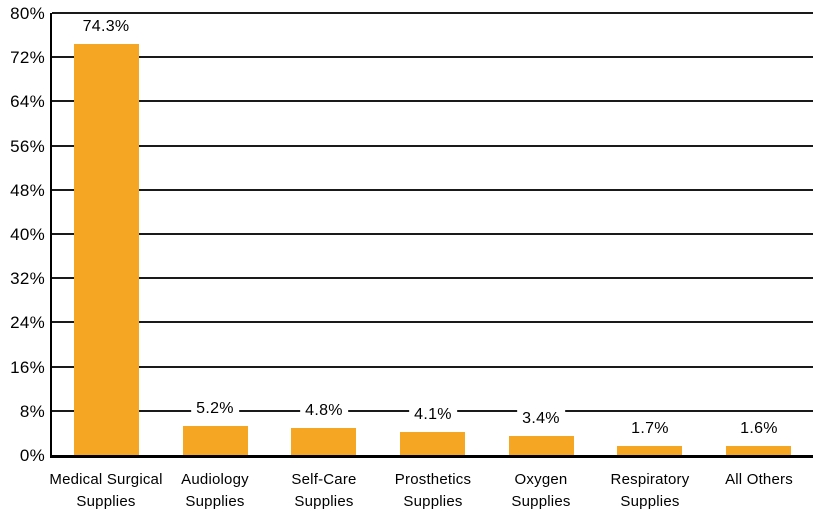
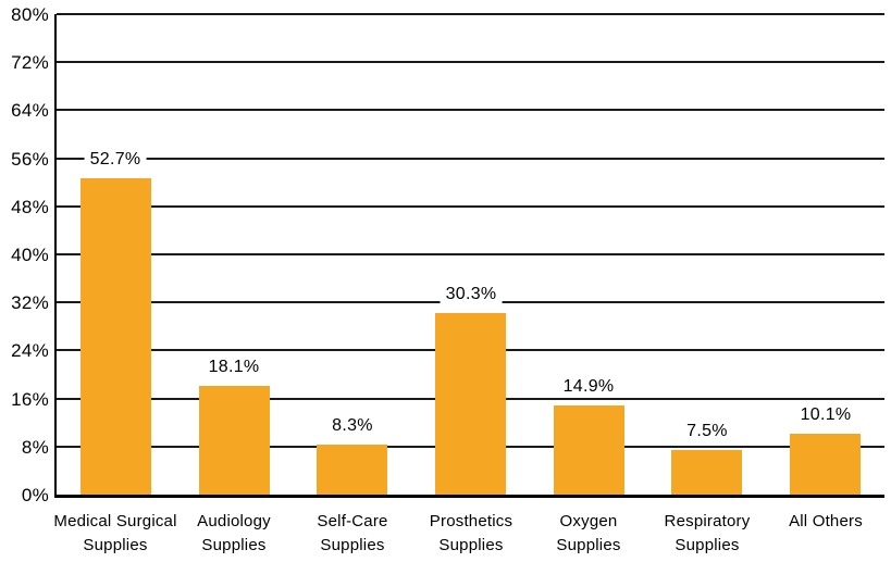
Medical Surgical Supplies: 74.3% -> 52.7%
Audiology Supplies: 5.2% -> 18.1%
Self-Care Supplies: 4.8% -> 8.3%
Prosthetics Supplies: 4.1% -> 30.3%
Oxygen Supplies: 3.4% -> 14.9%
Respiratory Supplies: 1.7% -> 7.5%
All Others: 1.6% -> 10.1%
